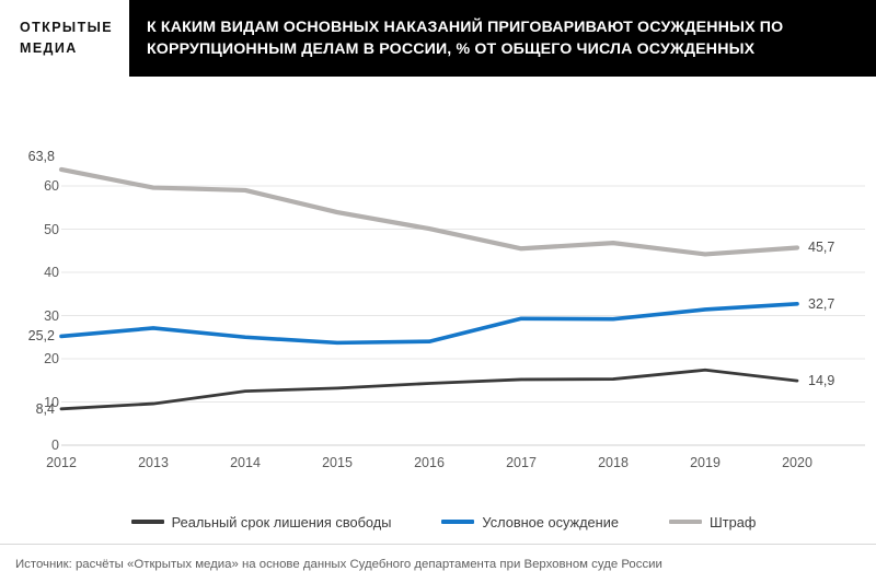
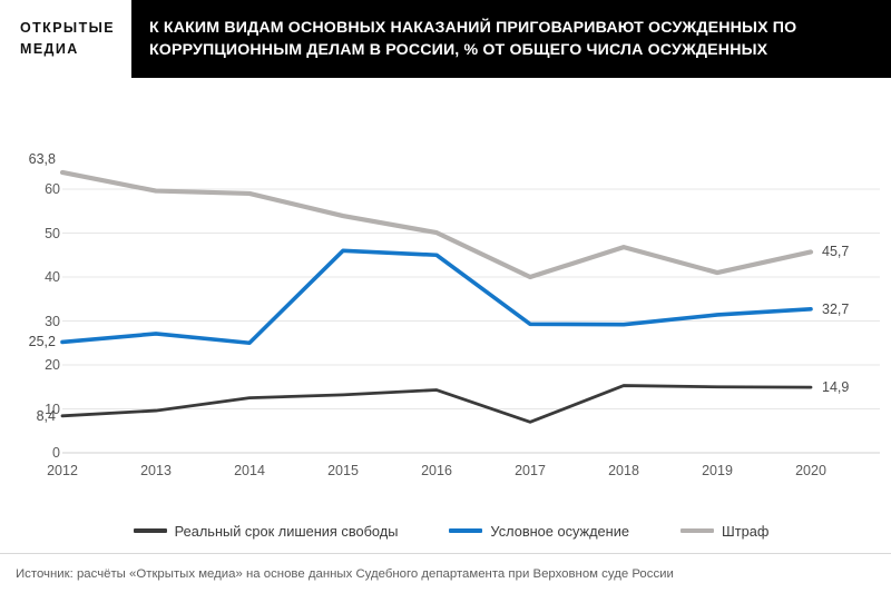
Условное осуждение/2015: 24 -> 46
Условное осуждение/2016: 24 -> 45
Реальный срок лишения свободы/2017: 15 -> 7
Штраф/2017: 46 -> 40
Реальный срок лишения свободы/2019: 17 -> 15
Штраф/2019: 44 -> 41
